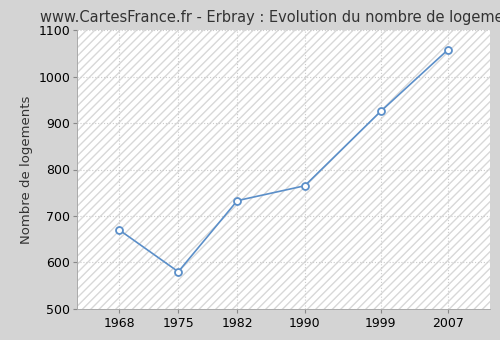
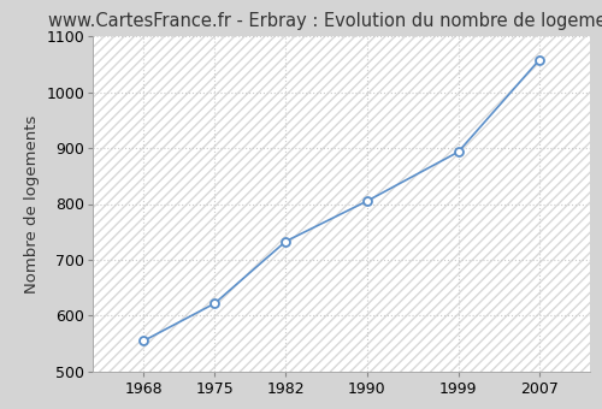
1968: 670 -> 555
1975: 580 -> 622
1990: 765 -> 805
1999: 925 -> 893
